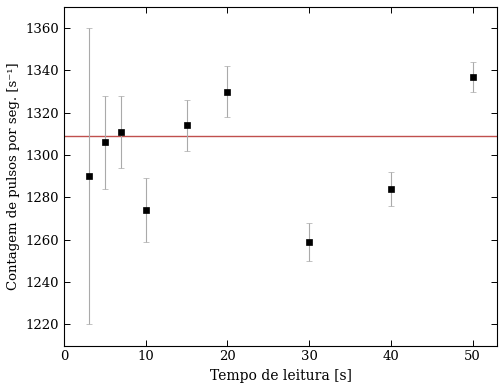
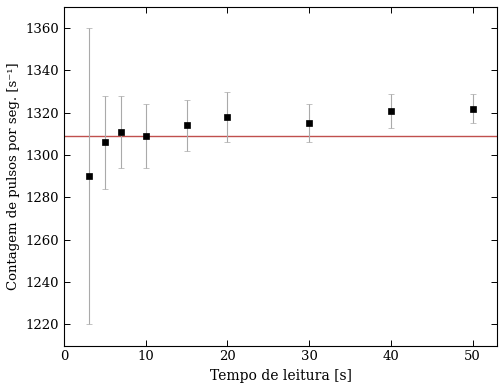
10: 1274 -> 1309
20: 1330 -> 1318
30: 1259 -> 1315
40: 1284 -> 1321
50: 1337 -> 1322
